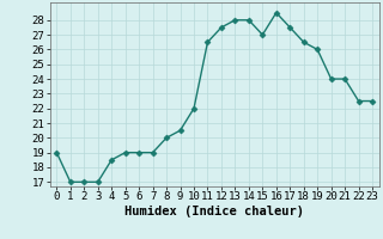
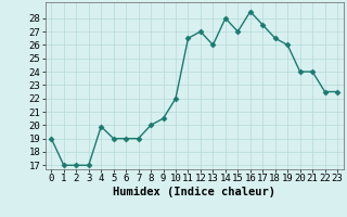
4: 18.5 -> 19.9
12: 27.5 -> 27.0
13: 28.0 -> 26.0
